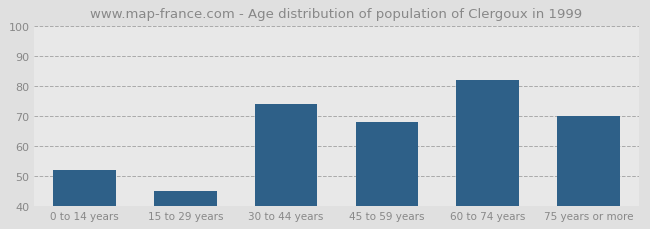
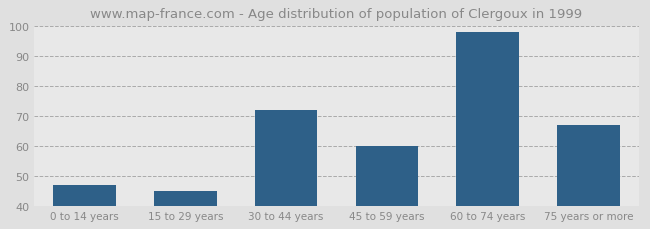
0 to 14 years: 52 -> 47
30 to 44 years: 74 -> 72
45 to 59 years: 68 -> 60
60 to 74 years: 82 -> 98
75 years or more: 70 -> 67
